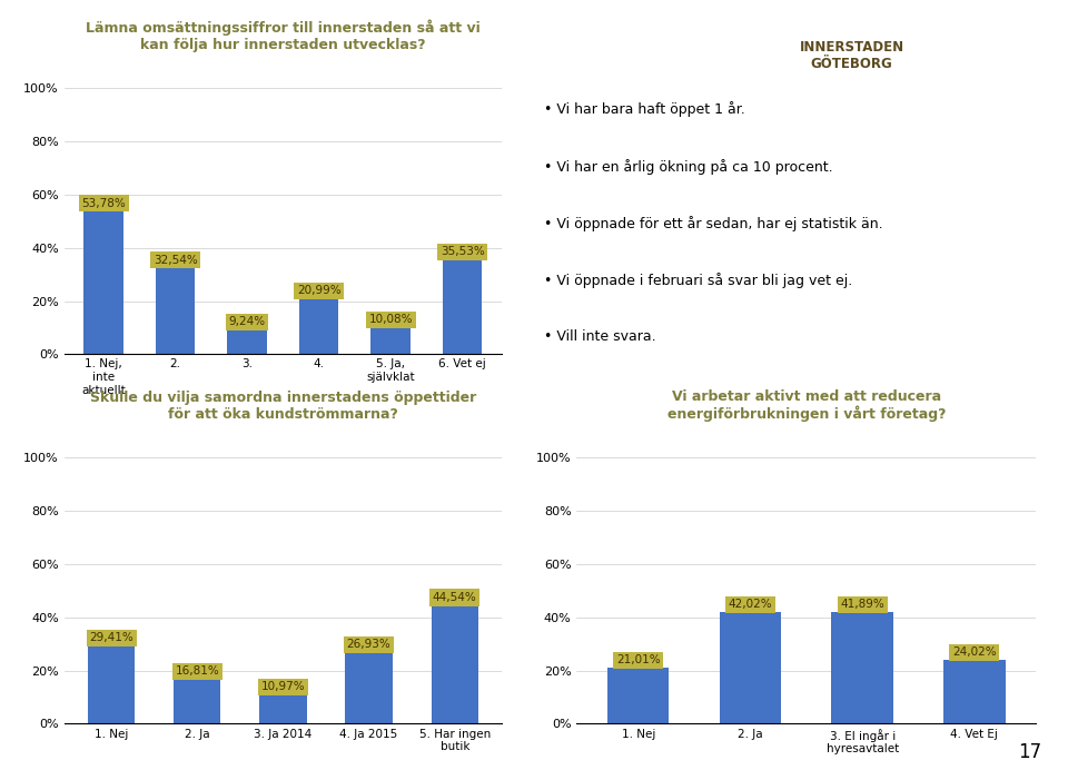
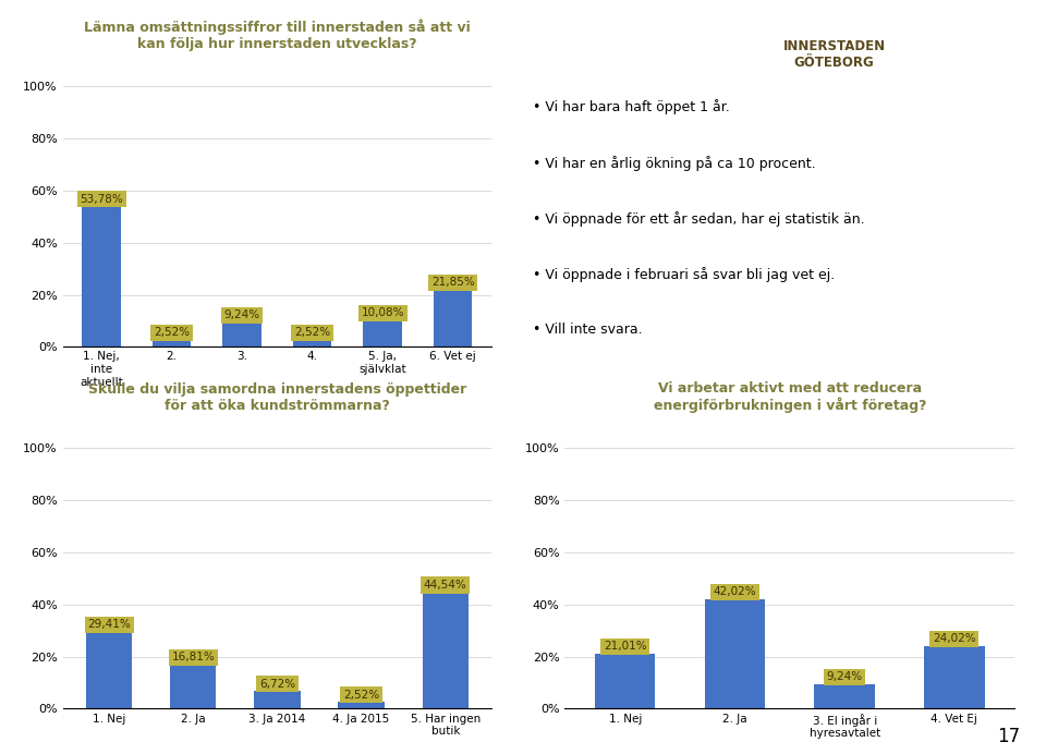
2.: 32,54% -> 2,52%
4.: 20,99% -> 2,52%
6. Vet ej: 35,53% -> 21,85%
3. Ja 2014: 10,97% -> 6,72%
4. Ja 2015: 26,93% -> 2,52%
3. El ingår i hyresavtalet: 41,89% -> 9,24%
